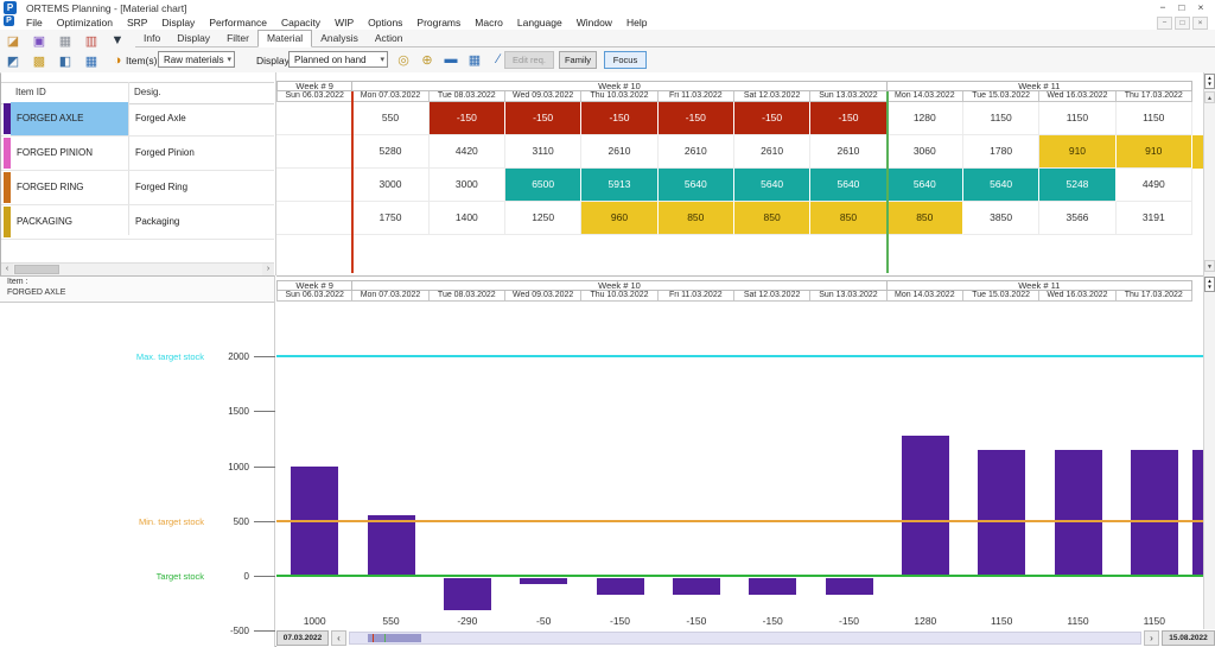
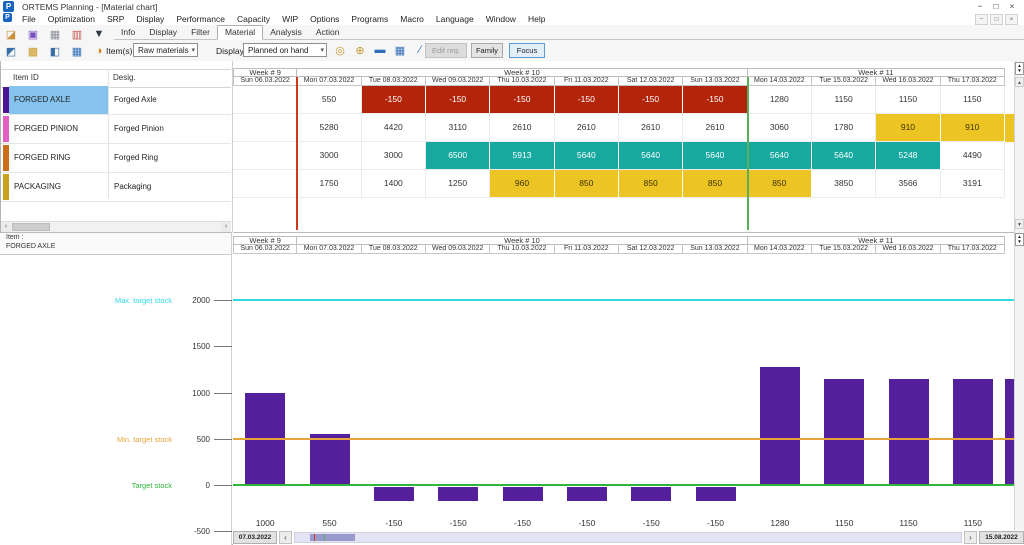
Tue 08.03.2022: -290 -> -150
Wed 09.03.2022: -50 -> -150
